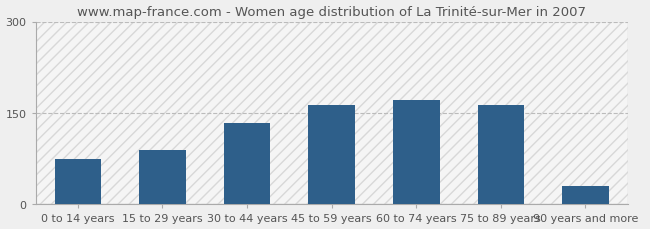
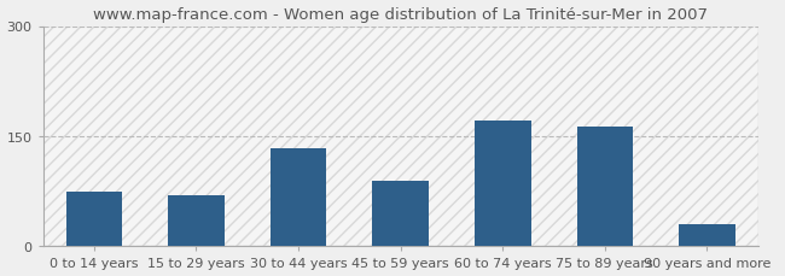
15 to 29 years: 90 -> 70
45 to 59 years: 163 -> 90
